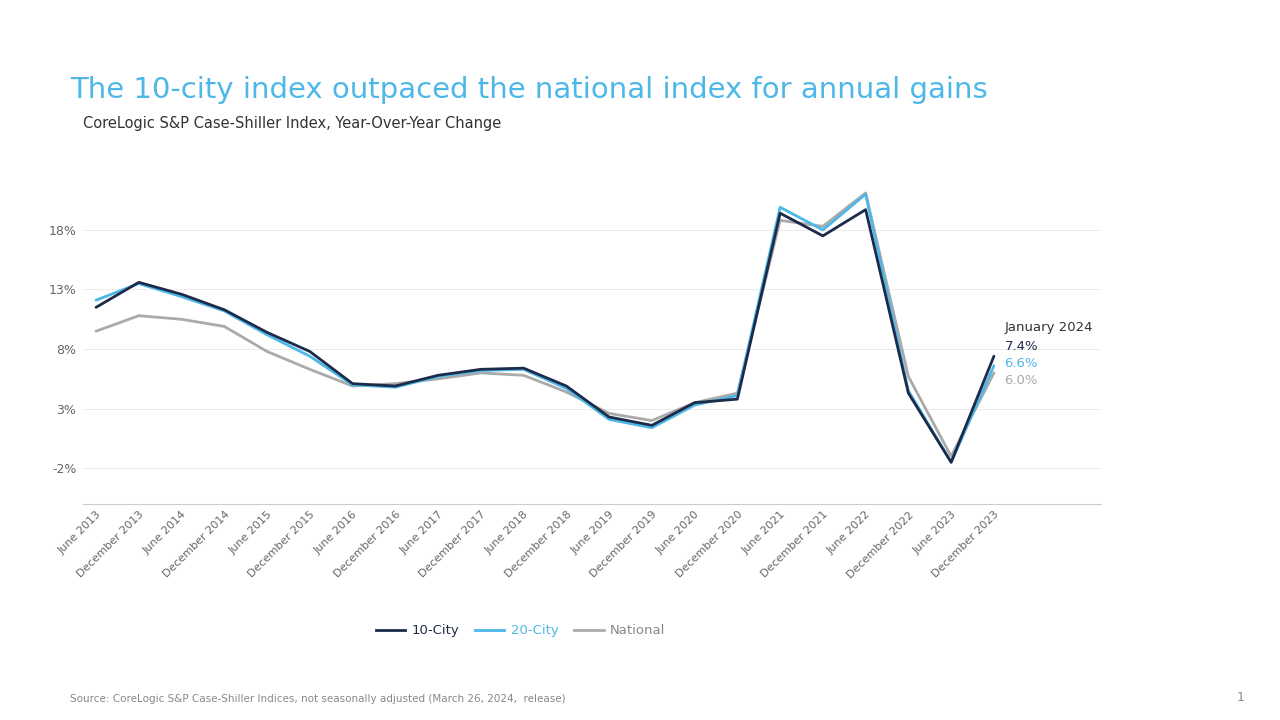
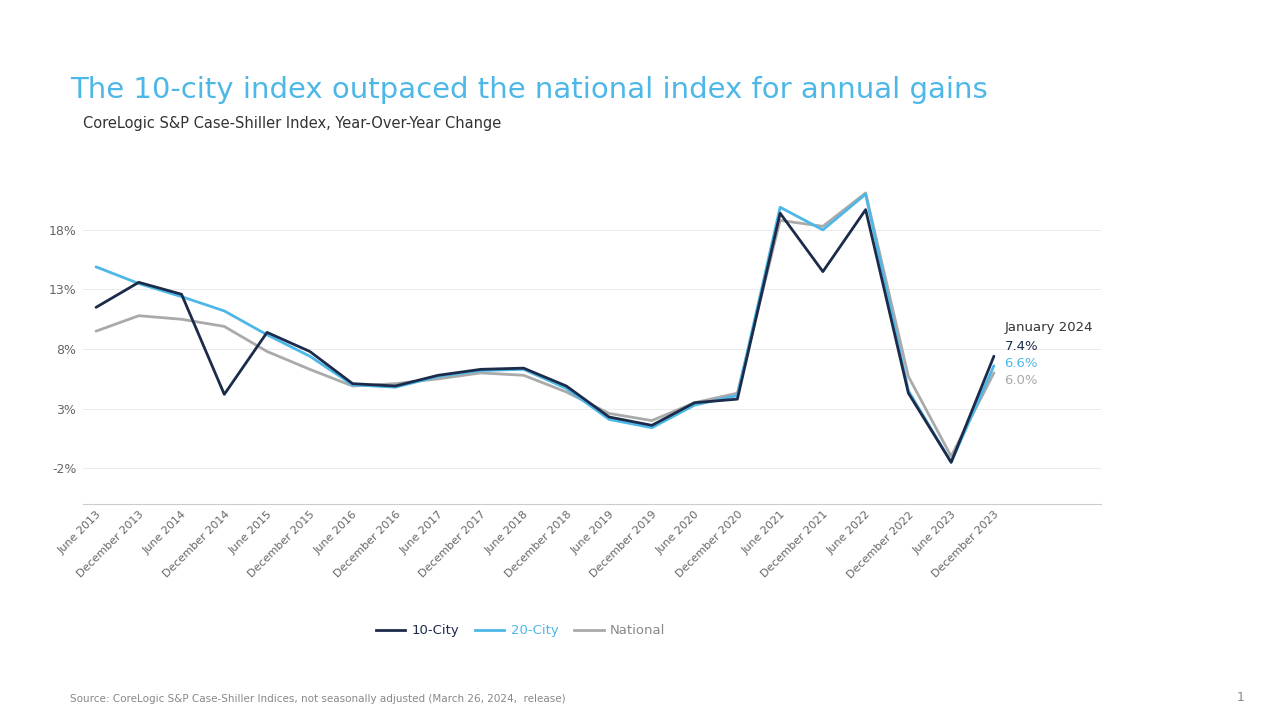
20-City/June 2013: 12.1% -> 14.9%
10-City/December 2014: 11.3% -> 4.2%
10-City/December 2021: 17.5% -> 14.5%
